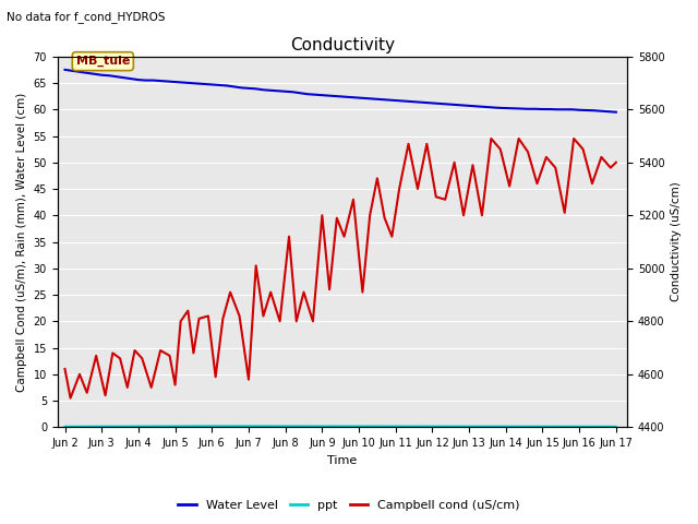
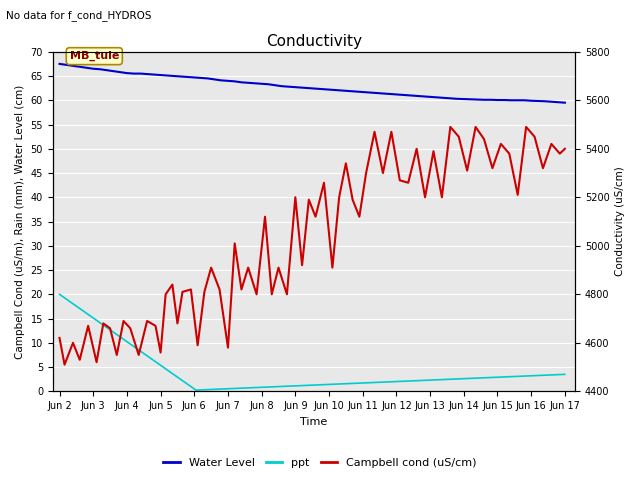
ppt/Jun 2: 0.1 -> 20.0
ppt/Jun 17: 0.1 -> 3.5
